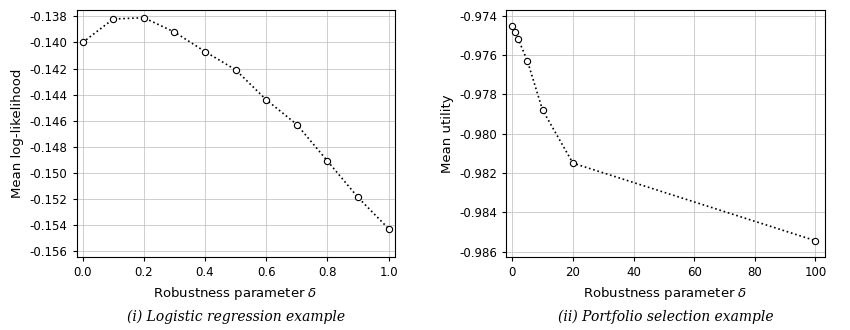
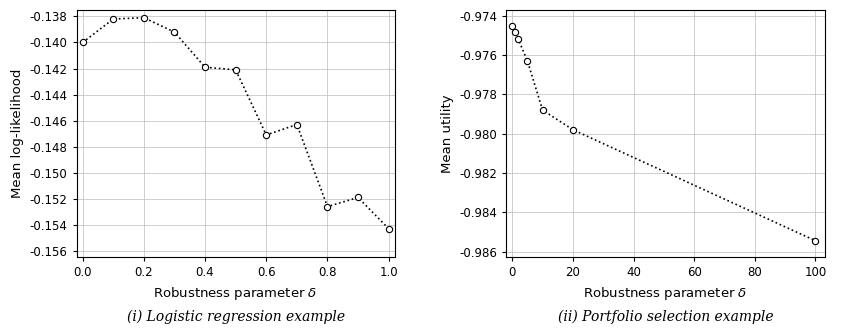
0.4: -0.1407 -> -0.1419
0.6: -0.1444 -> -0.1471
0.8: -0.1491 -> -0.1526
20: -0.9815 -> -0.9798
